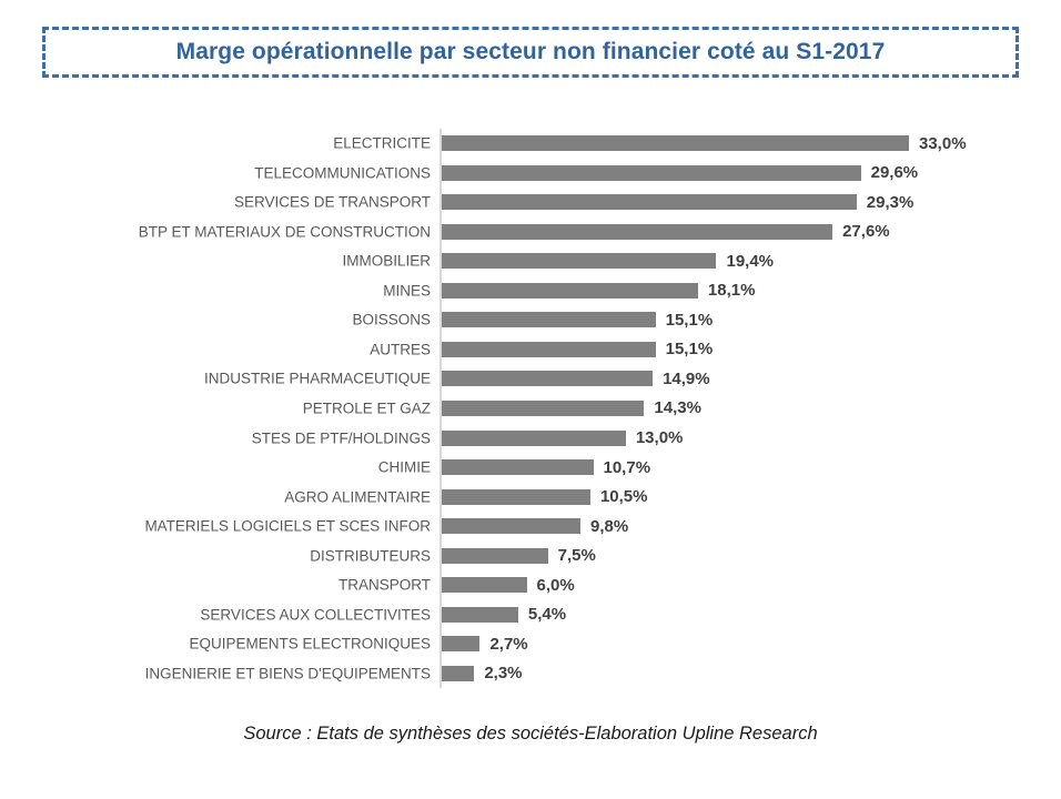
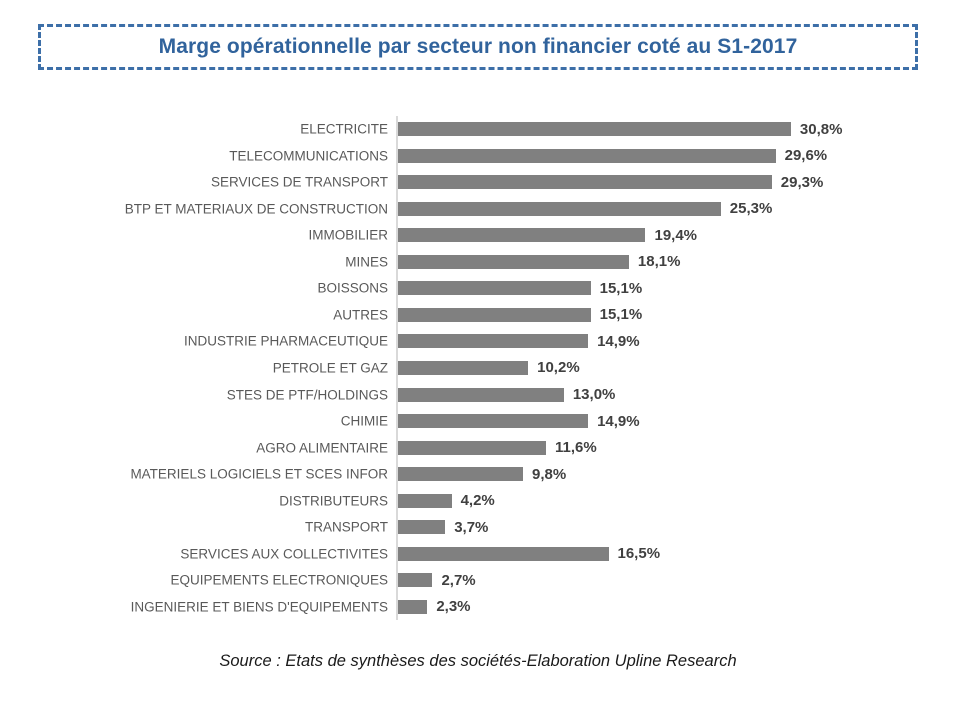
ELECTRICITE: 33,0% -> 30,8%
BTP ET MATERIAUX DE CONSTRUCTION: 27,6% -> 25,3%
PETROLE ET GAZ: 14,3% -> 10,2%
CHIMIE: 10,7% -> 14,9%
AGRO ALIMENTAIRE: 10,5% -> 11,6%
DISTRIBUTEURS: 7,5% -> 4,2%
TRANSPORT: 6,0% -> 3,7%
SERVICES AUX COLLECTIVITES: 5,4% -> 16,5%
